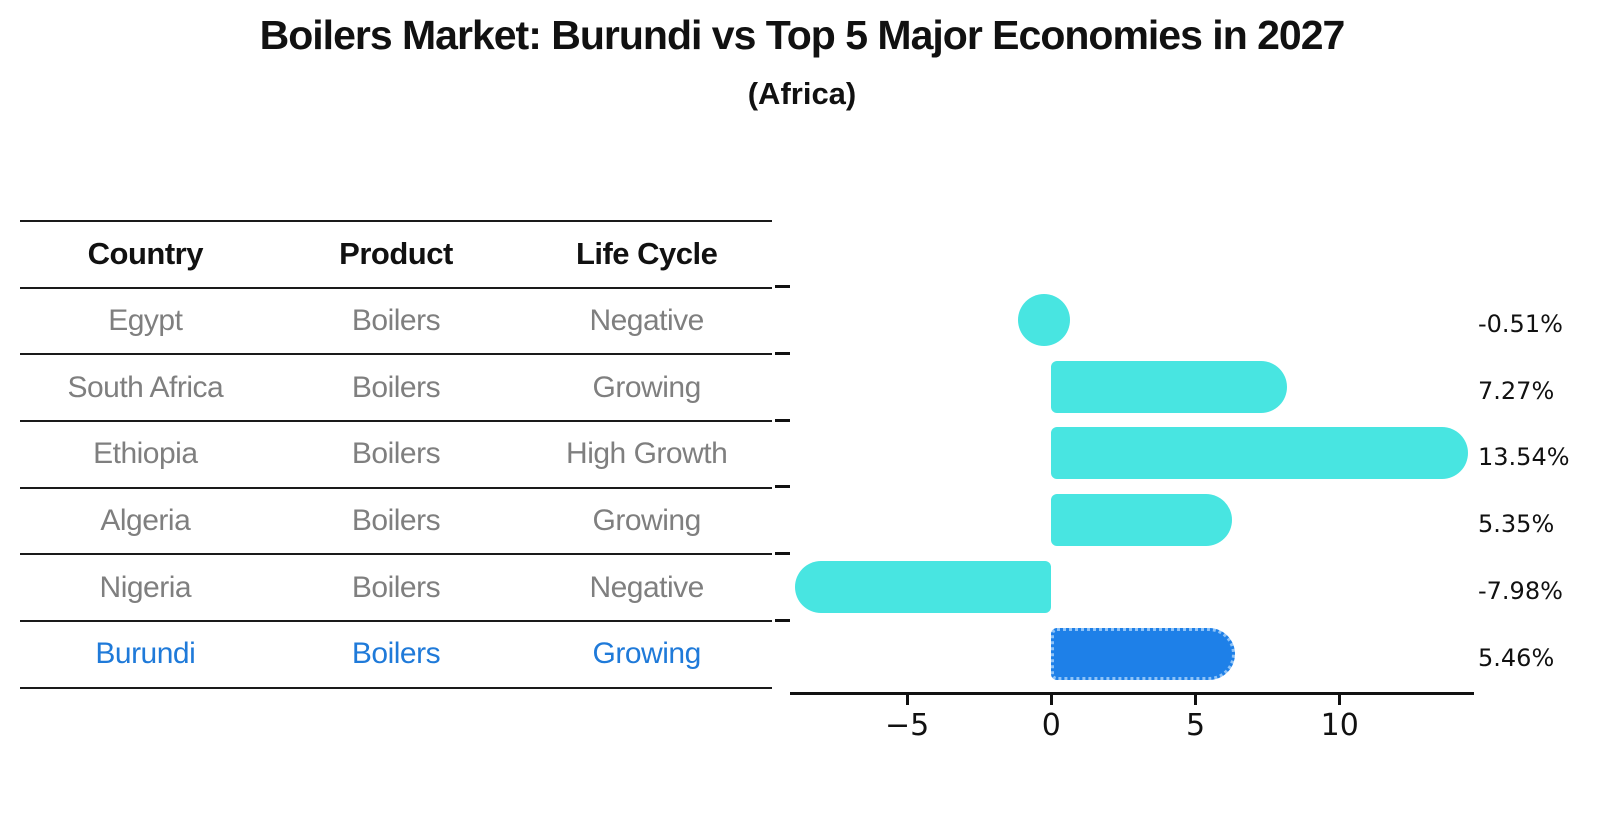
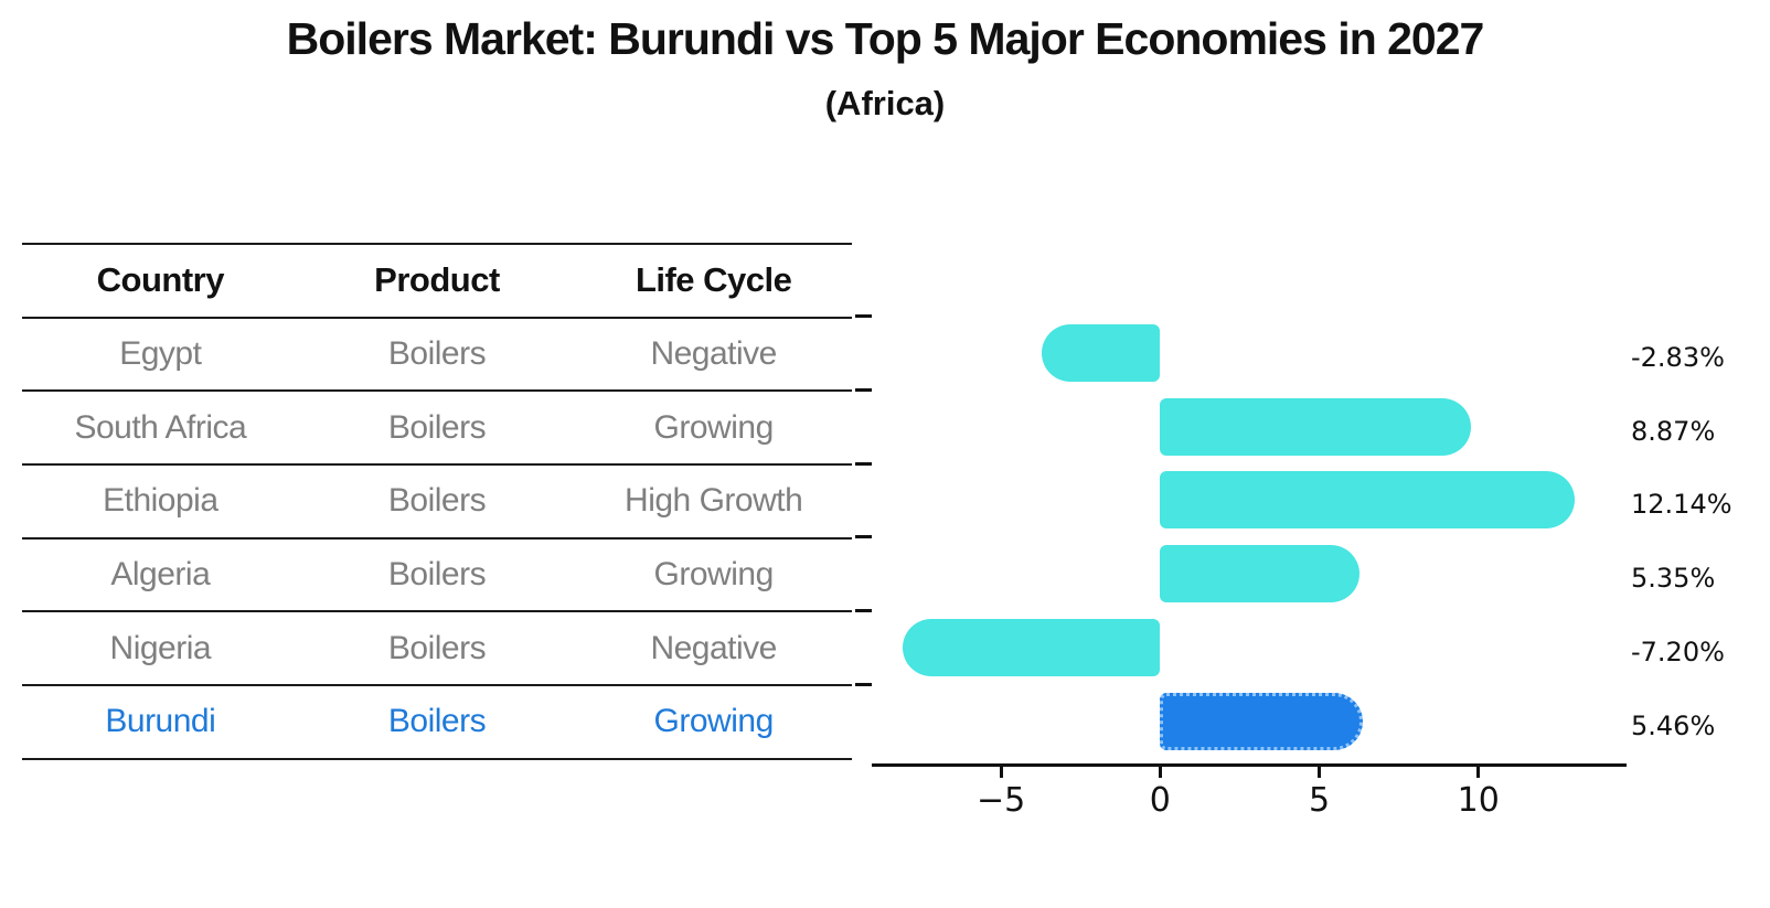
Egypt: -0.51% -> -2.83%
South Africa: 7.27% -> 8.87%
Ethiopia: 13.54% -> 12.14%
Nigeria: -7.98% -> -7.20%
